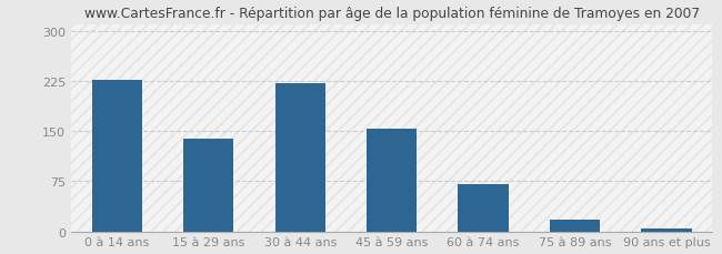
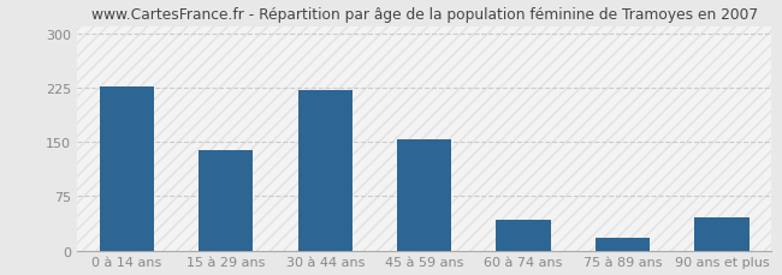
60 à 74 ans: 70 -> 42
90 ans et plus: 4 -> 46
